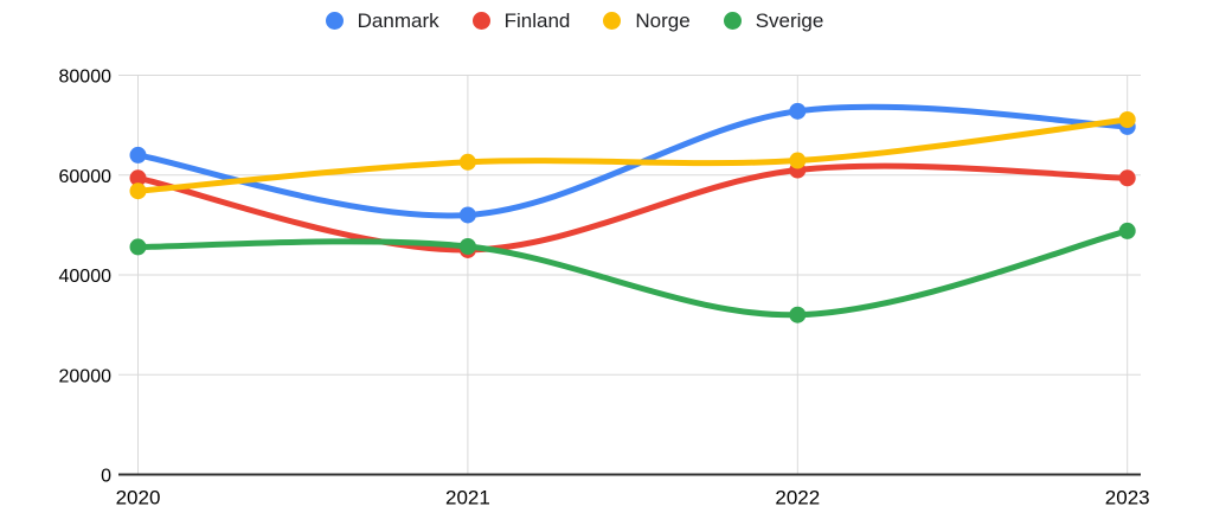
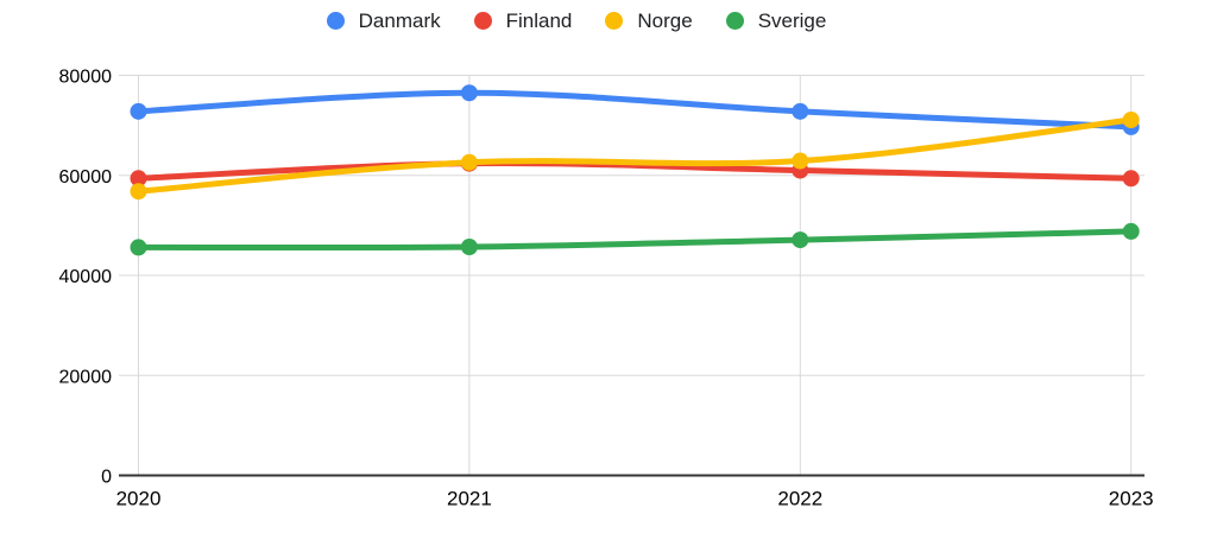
Danmark/2020: 64000 -> 73000
Danmark/2021: 52000 -> 76000
Finland/2021: 45000 -> 62000
Sverige/2022: 32000 -> 47000
